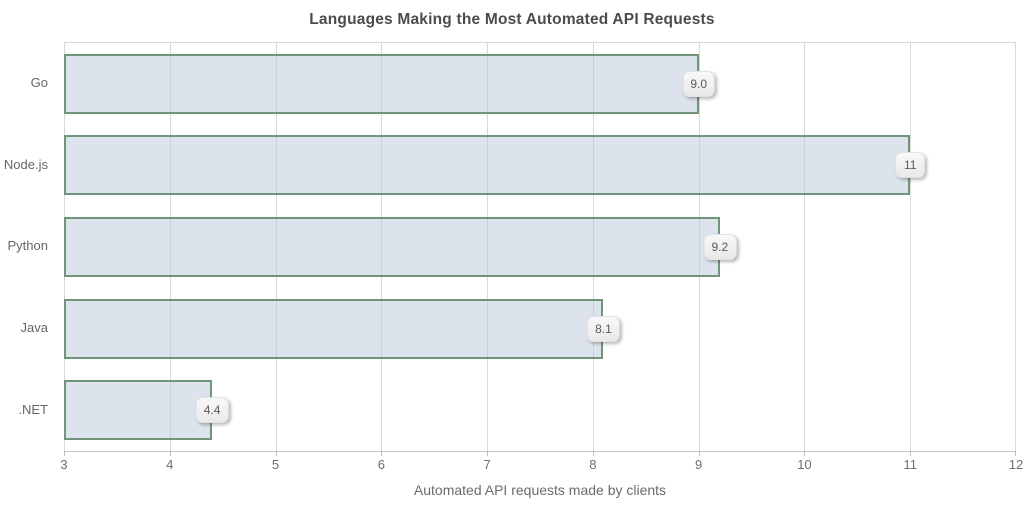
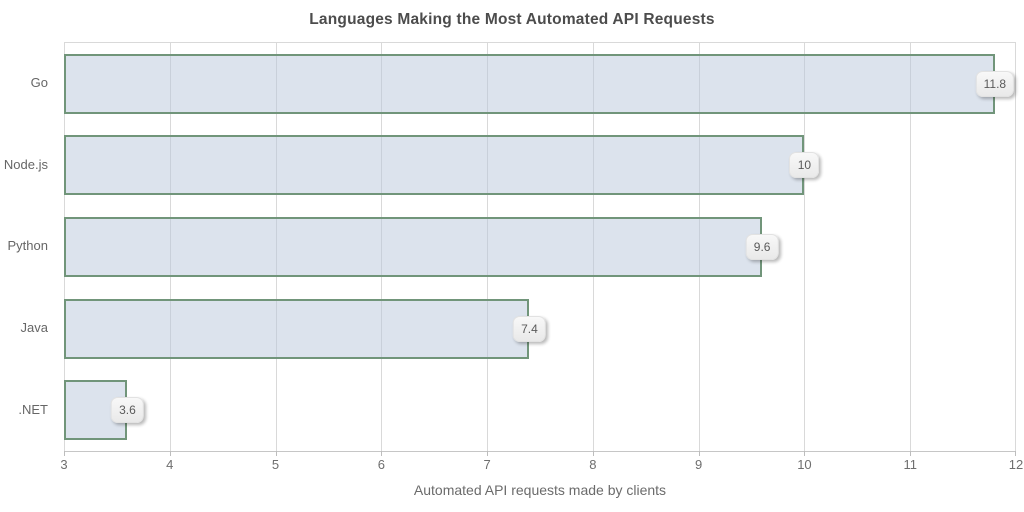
Go: 9.0 -> 11.8
Node.js: 11 -> 10
Python: 9.2 -> 9.6
Java: 8.1 -> 7.4
.NET: 4.4 -> 3.6
